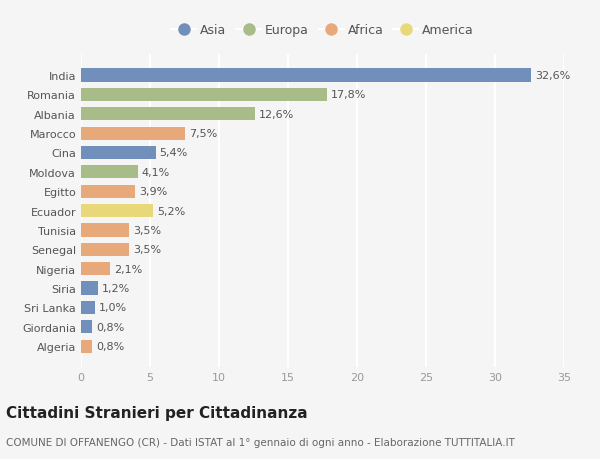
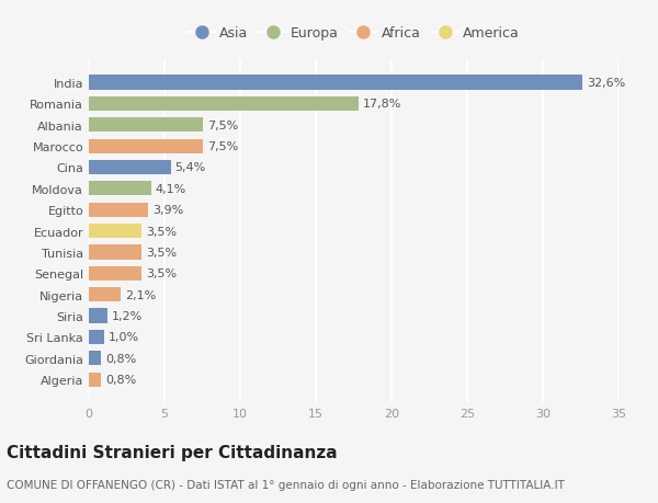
Albania: 12,6% -> 7,5%
Ecuador: 5,2% -> 3,5%
